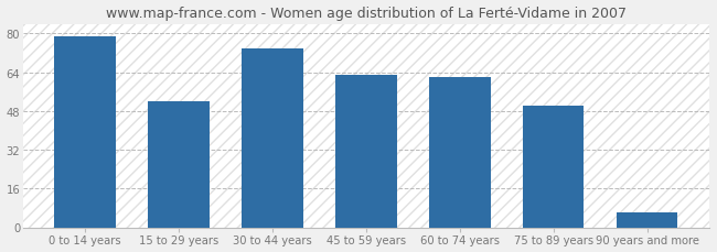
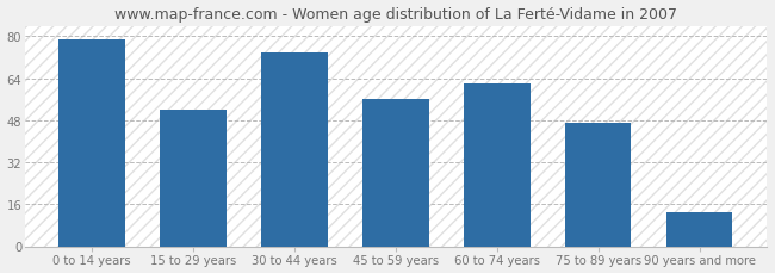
45 to 59 years: 63 -> 56
75 to 89 years: 50 -> 47
90 years and more: 6 -> 13
